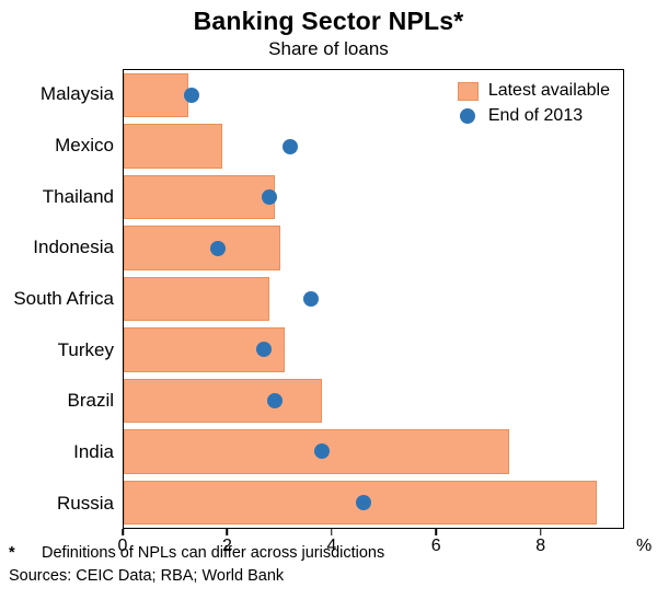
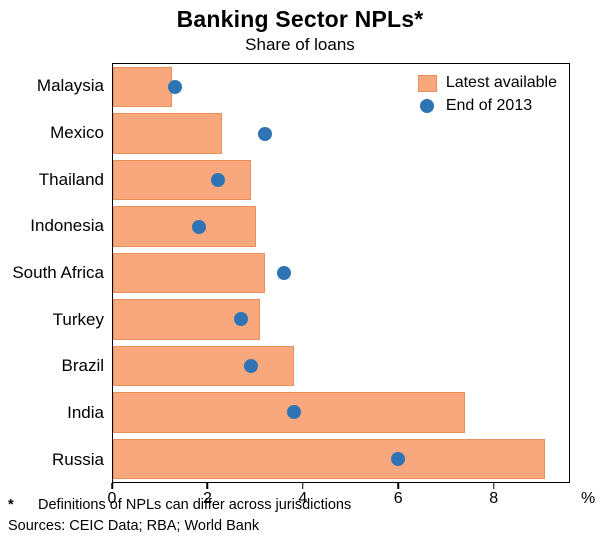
Latest available/Mexico: 1.9 -> 2.3
End of 2013/Thailand: 2.8 -> 2.2
Latest available/South Africa: 2.8 -> 3.2
End of 2013/Russia: 4.6 -> 6.0
